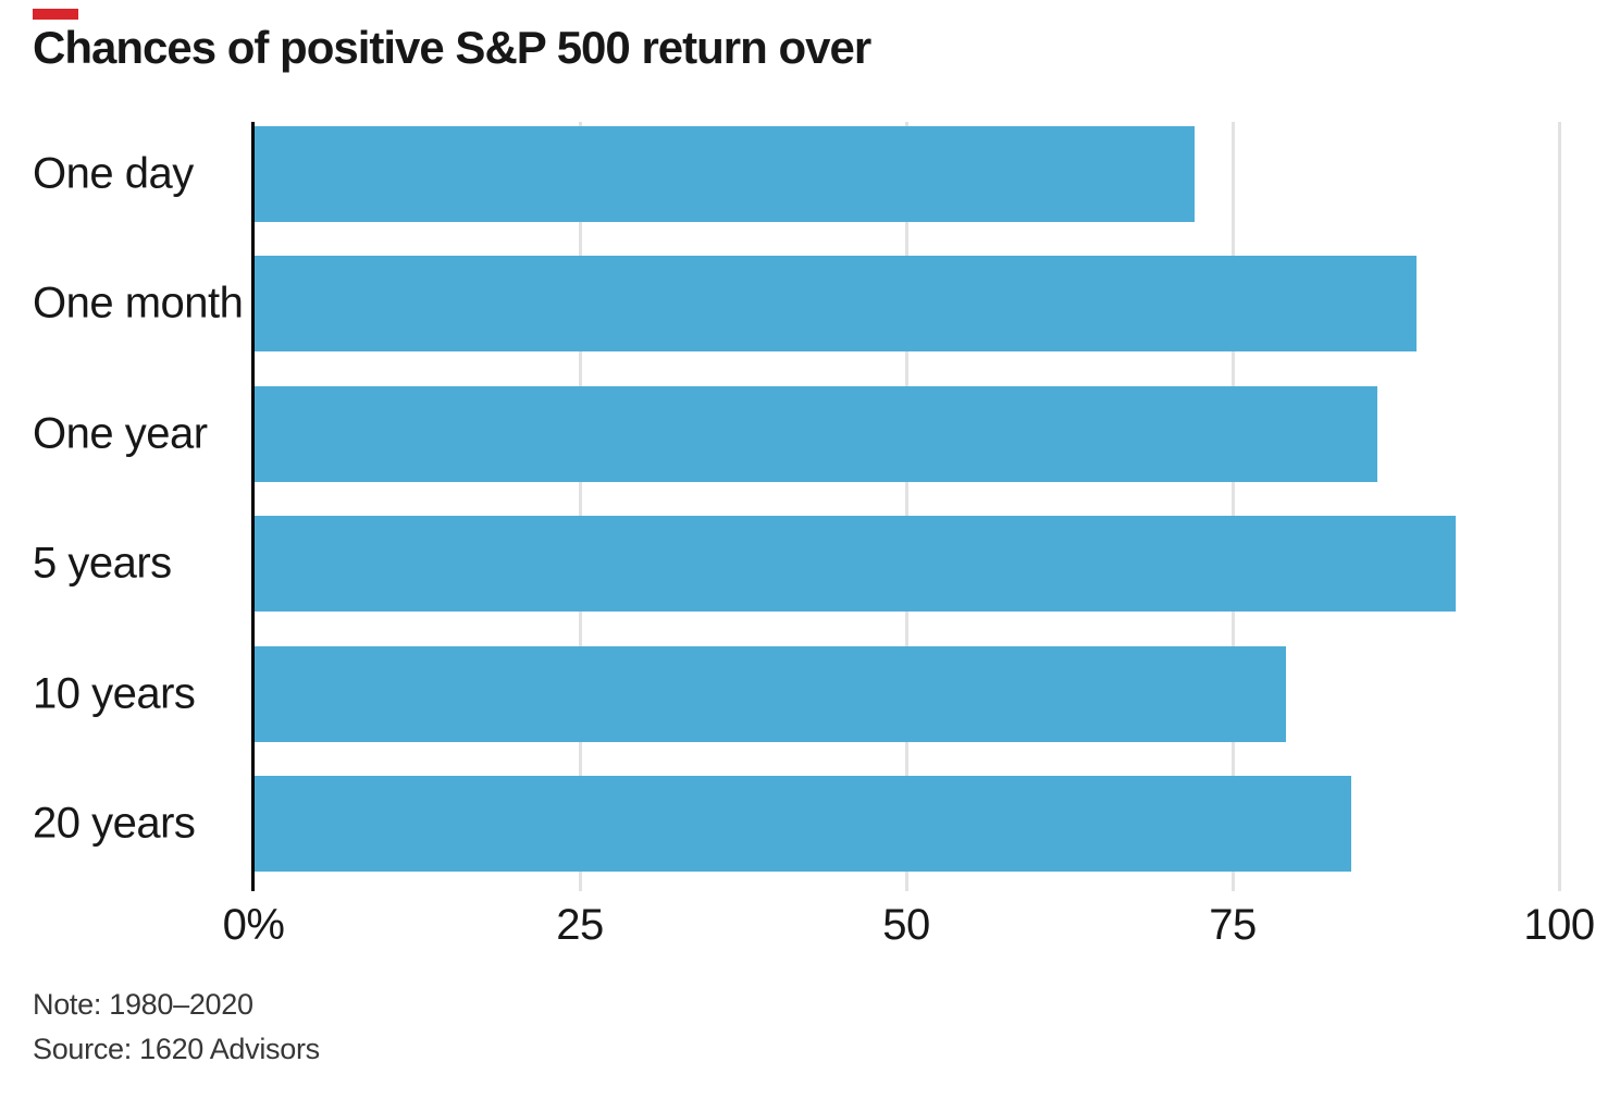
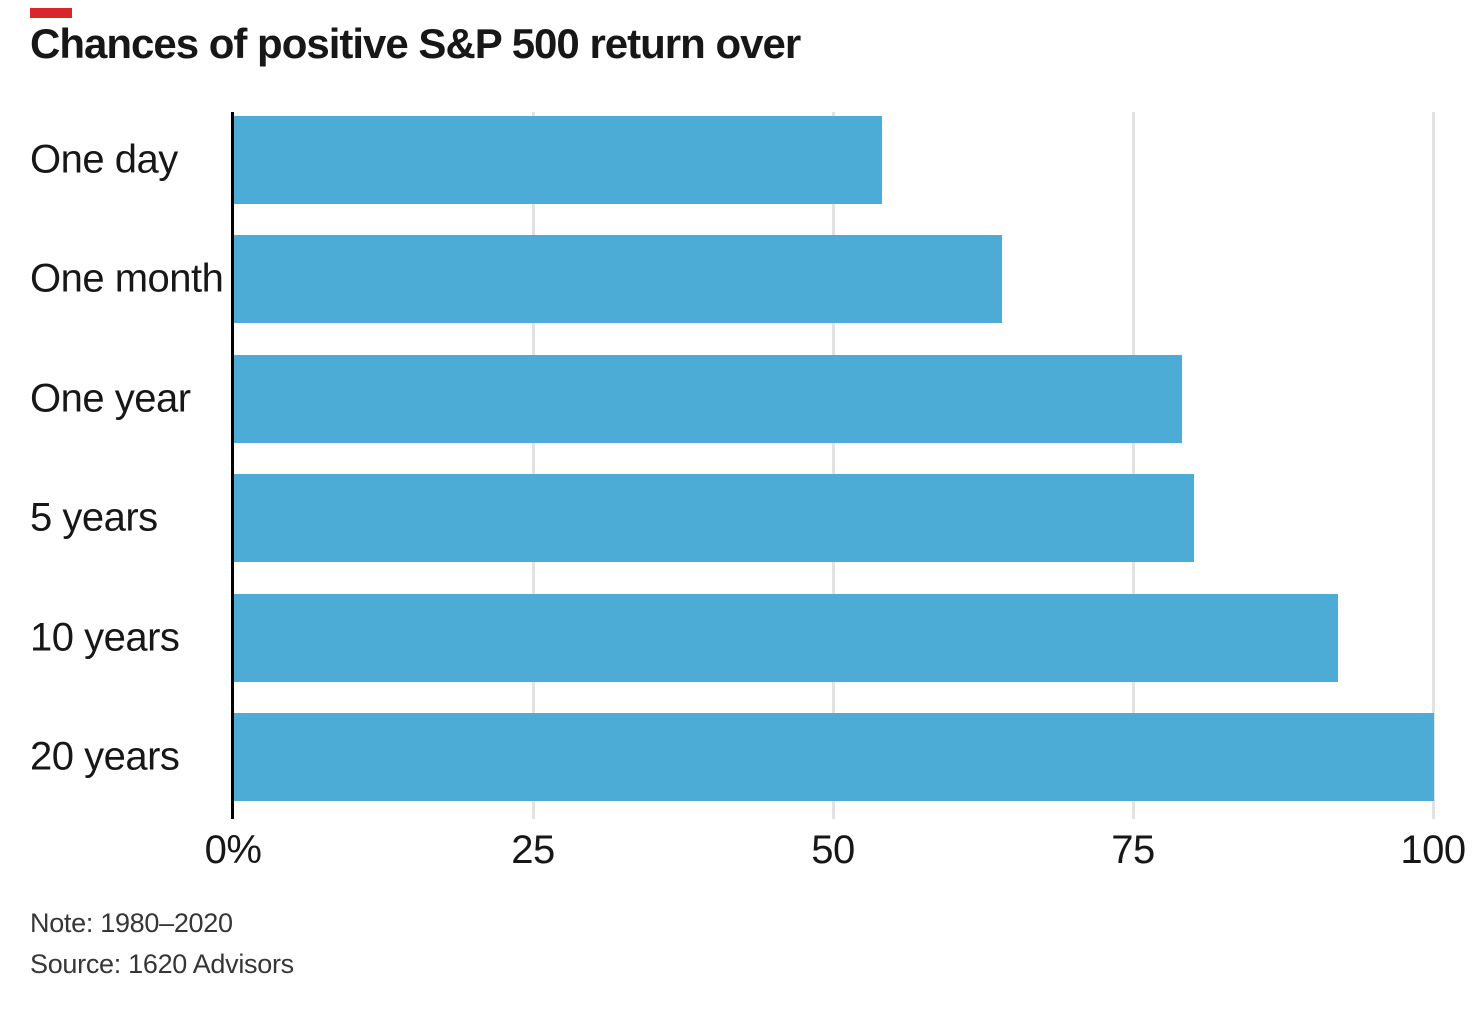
One day: 72 -> 54
One month: 89 -> 64
One year: 86 -> 79
5 years: 92 -> 80
10 years: 79 -> 92
20 years: 84 -> 100
